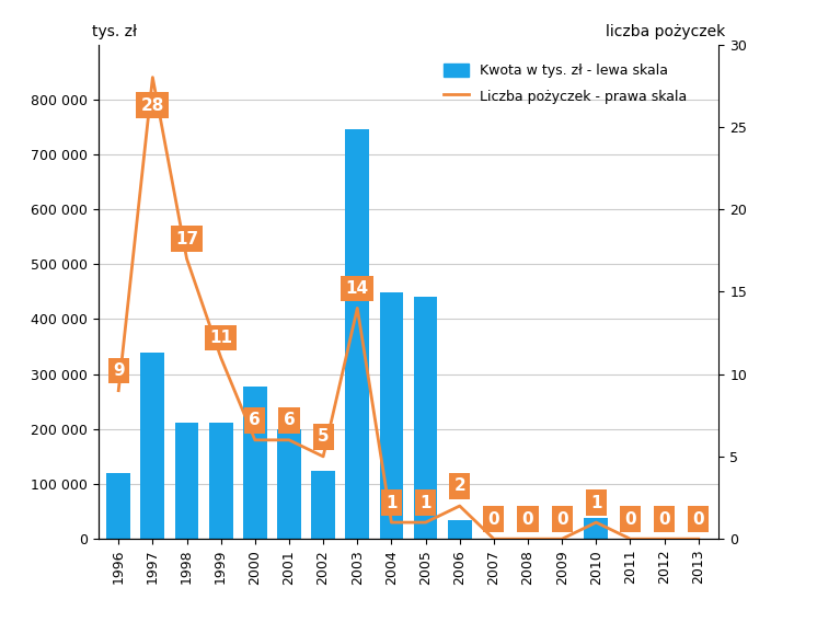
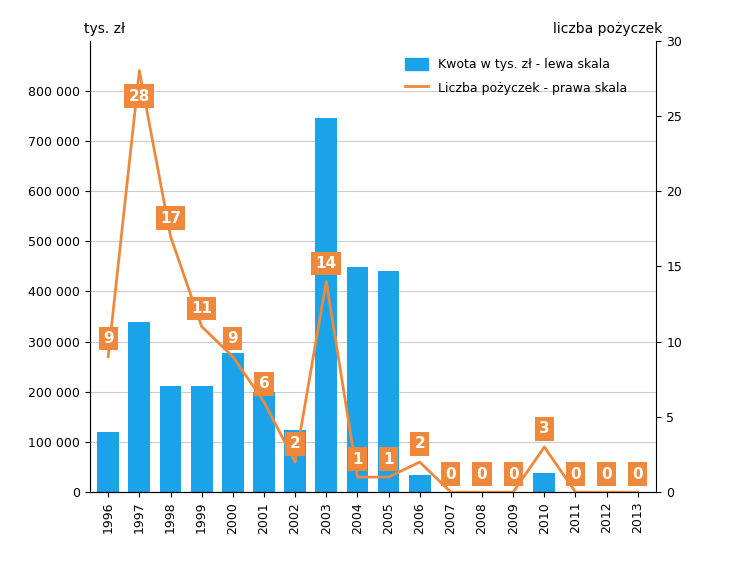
Liczba pożyczek - prawa skala/2000: 6 -> 9
Liczba pożyczek - prawa skala/2002: 5 -> 2
Liczba pożyczek - prawa skala/2010: 1 -> 3
